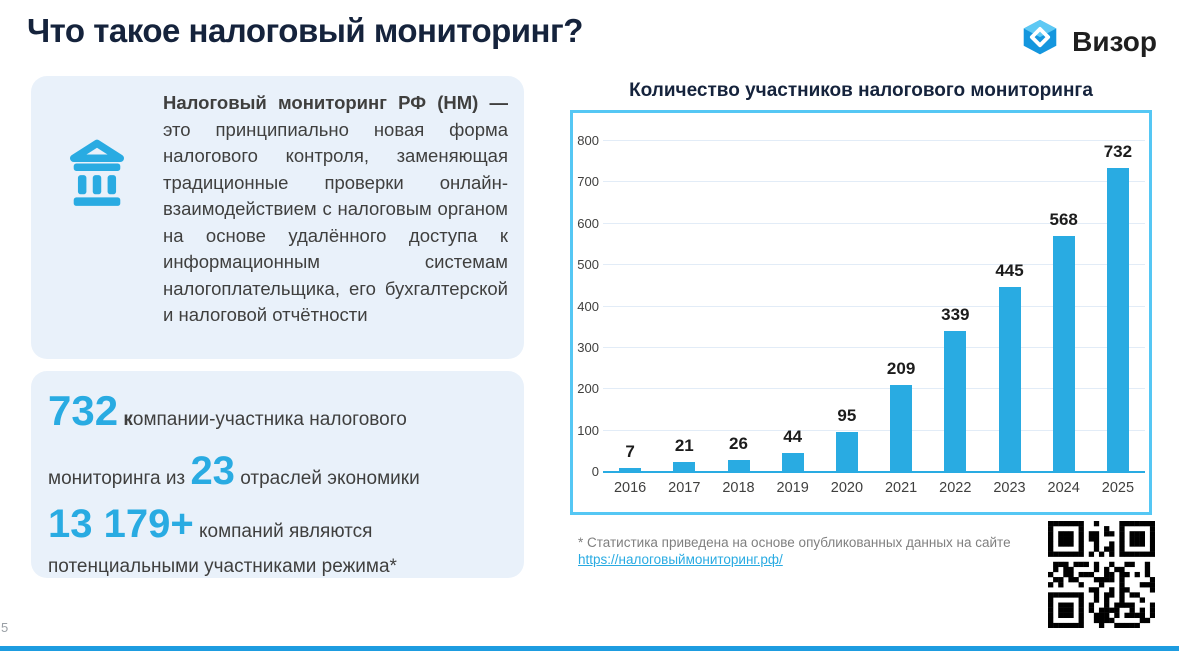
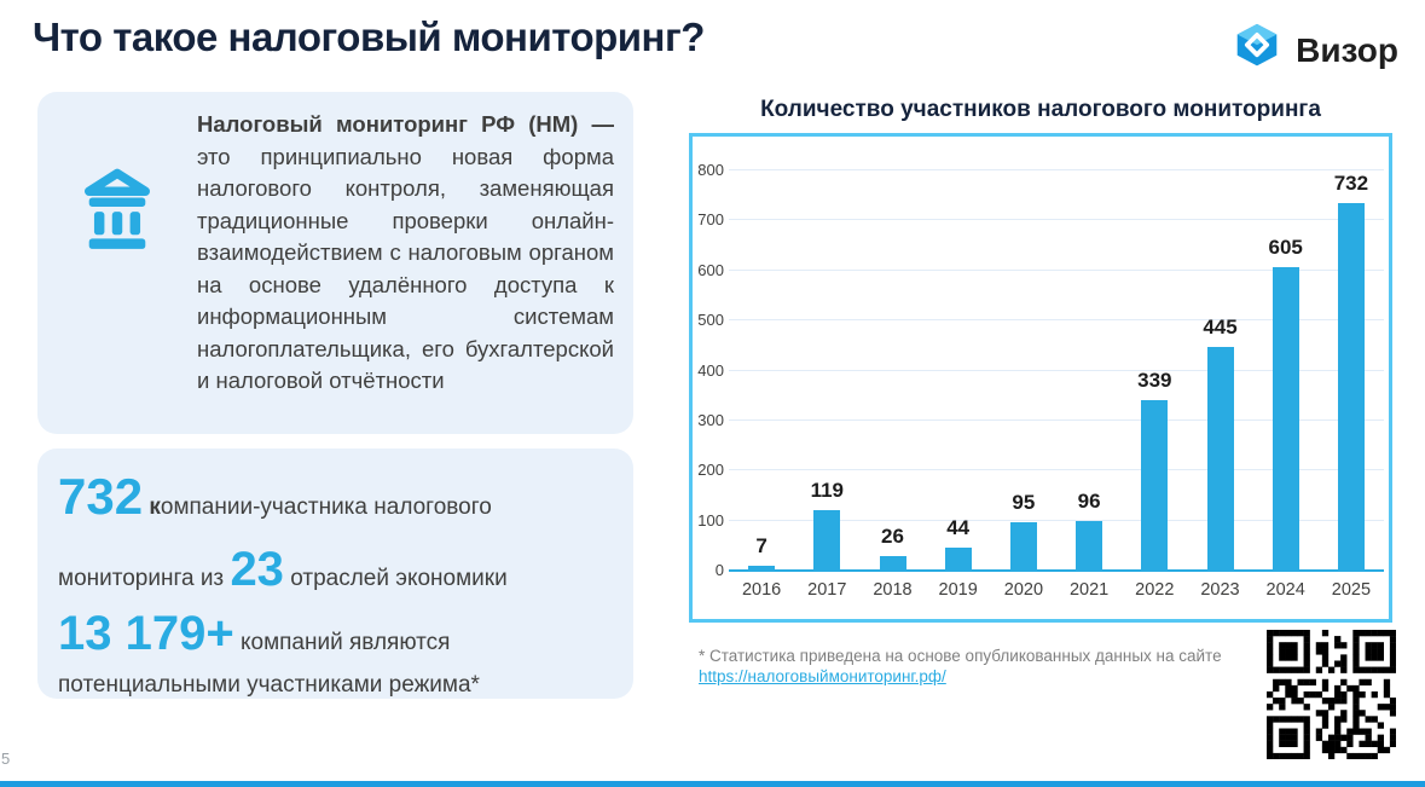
2017: 21 -> 119
2021: 209 -> 96
2024: 568 -> 605
